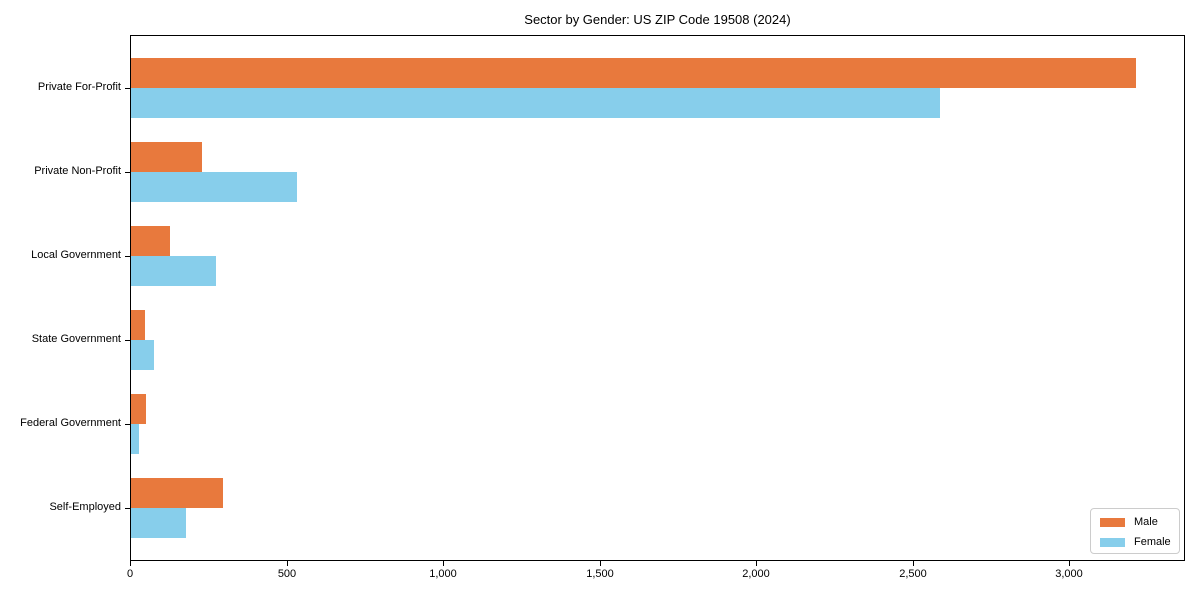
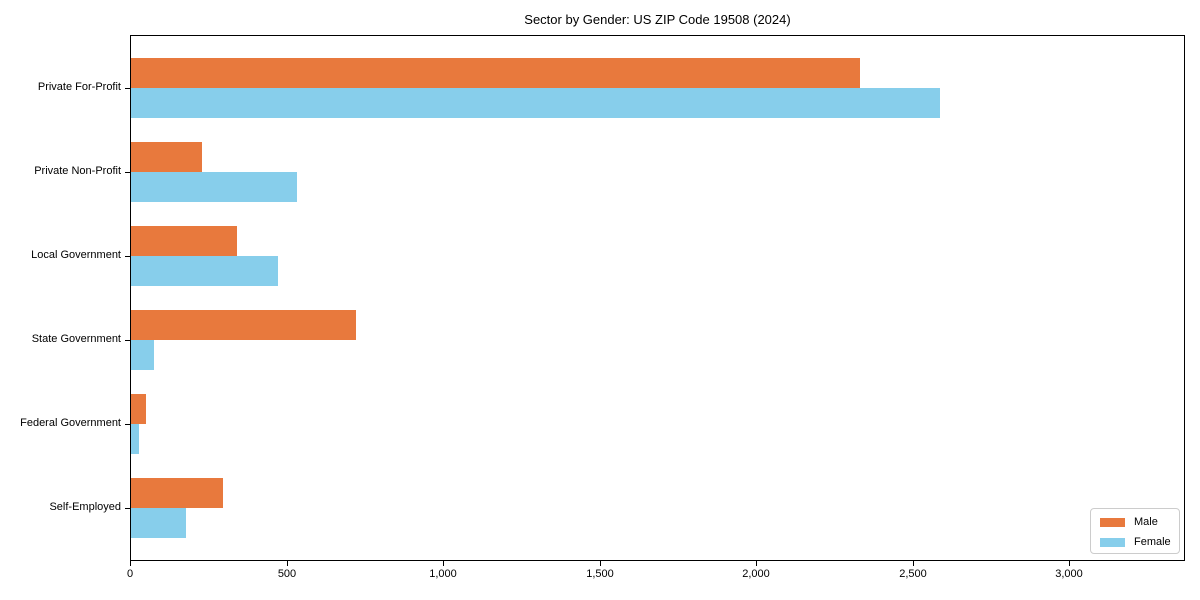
Male/Private For-Profit: 3210 -> 2330
Male/Local Government: 120 -> 340
Female/Local Government: 270 -> 470
Male/State Government: 40 -> 720
